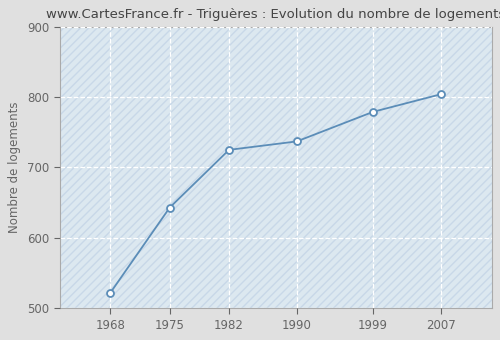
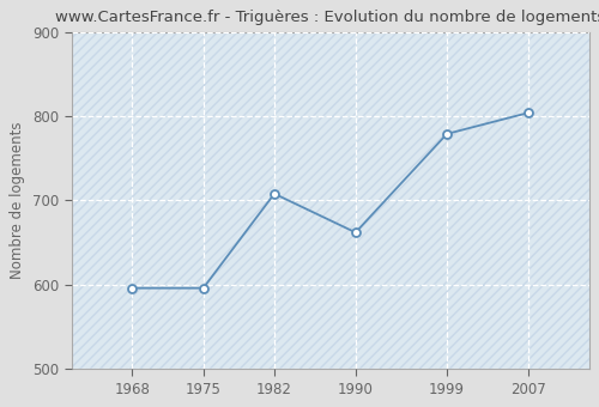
1968: 522 -> 596
1975: 643 -> 596
1982: 725 -> 708
1990: 737 -> 662
